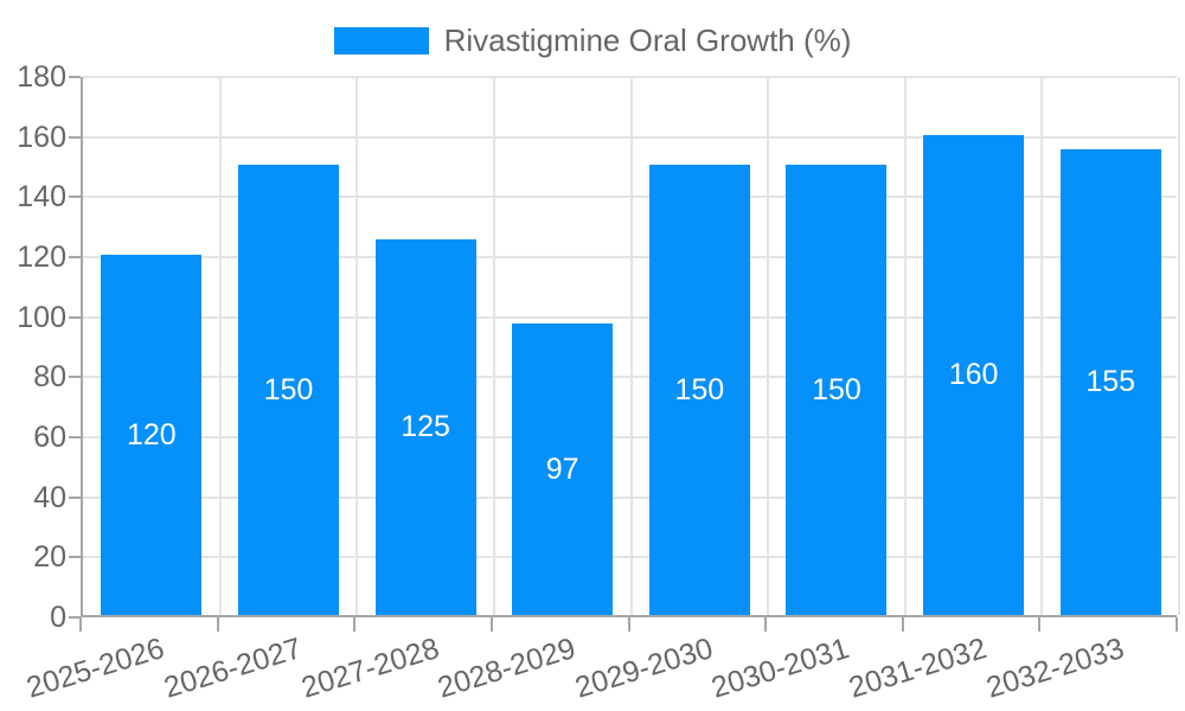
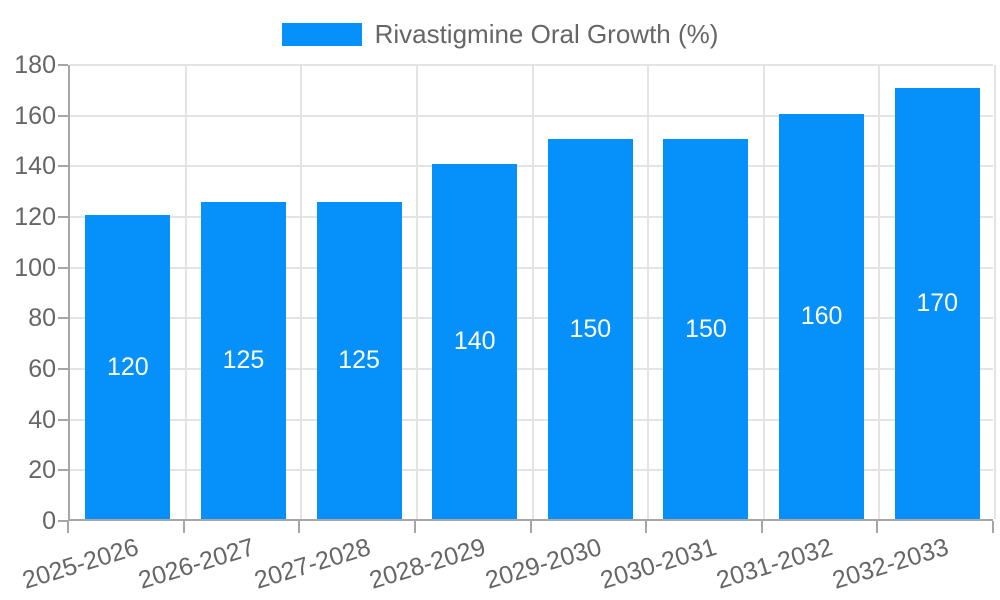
2026-2027: 150 -> 125
2028-2029: 97 -> 140
2032-2033: 155 -> 170
